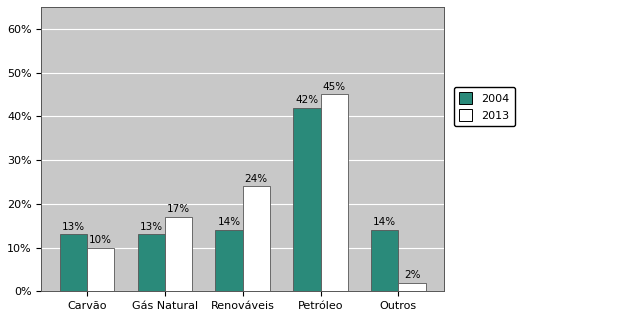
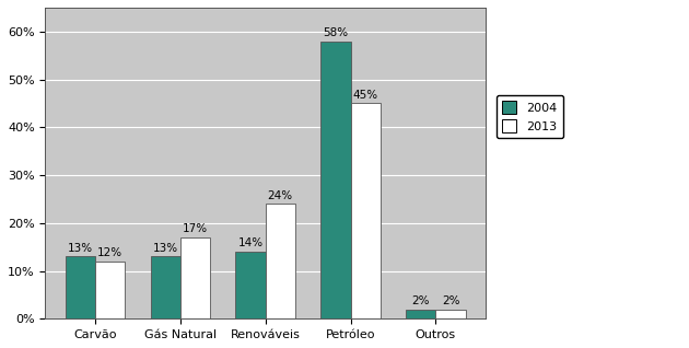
2013/Carvão: 10% -> 12%
2004/Petróleo: 42% -> 58%
2004/Outros: 14% -> 2%
